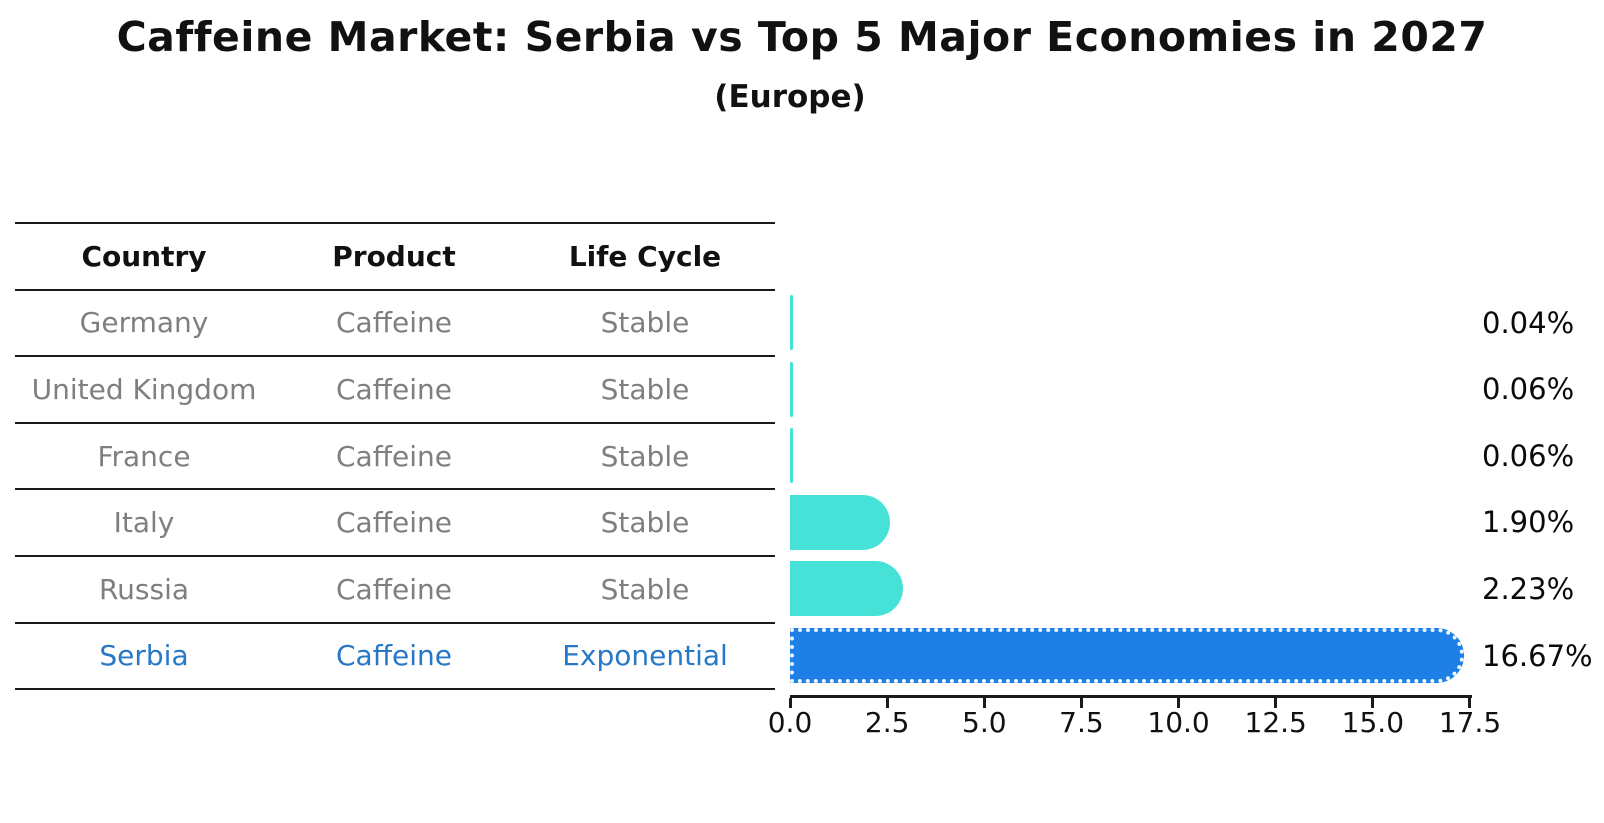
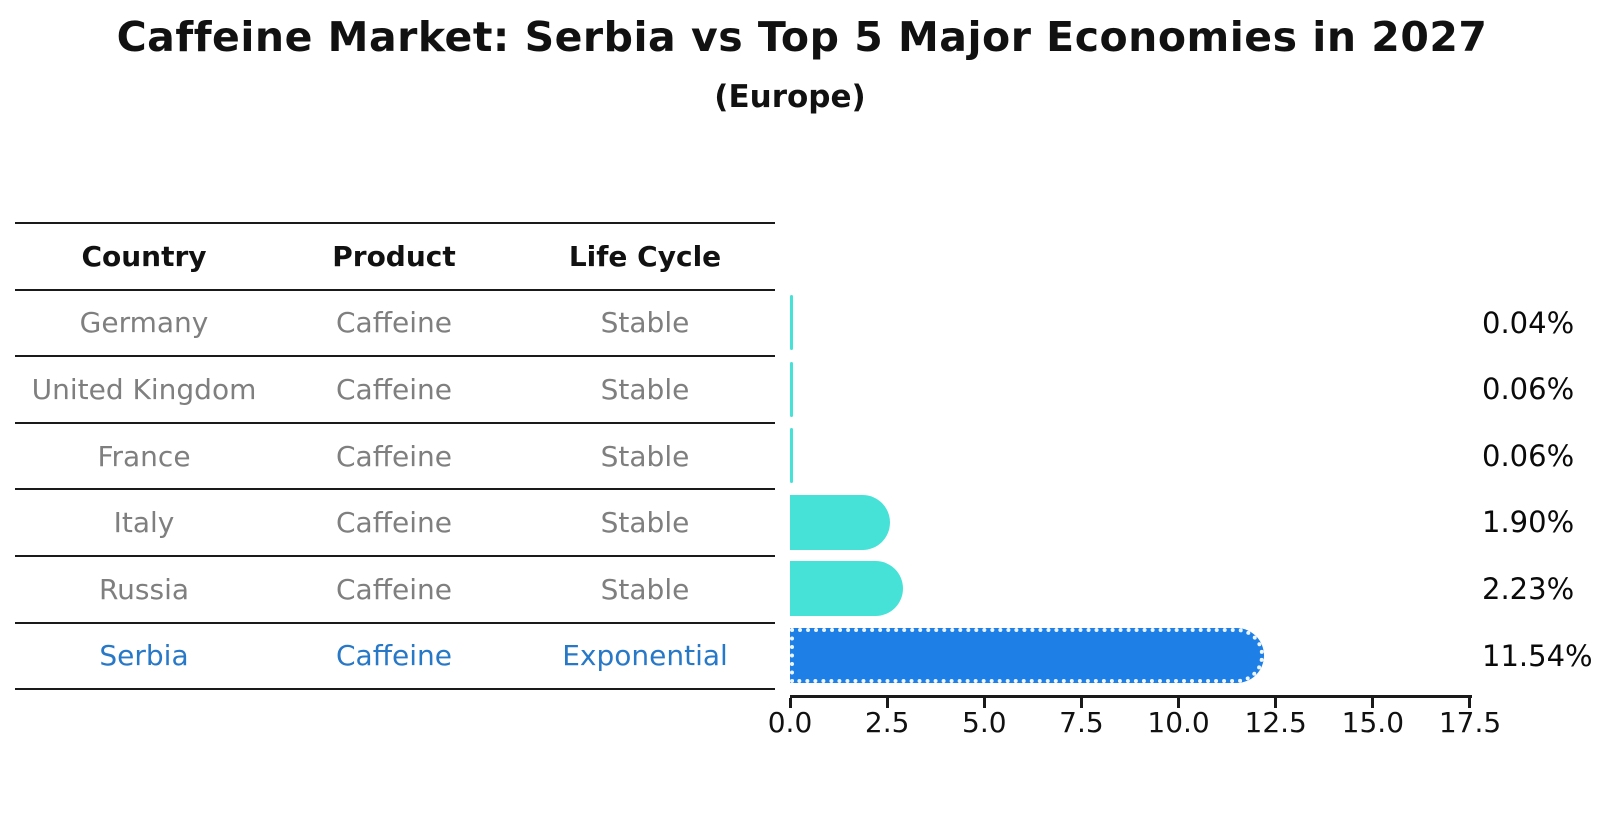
Serbia: 16.67% -> 11.54%
